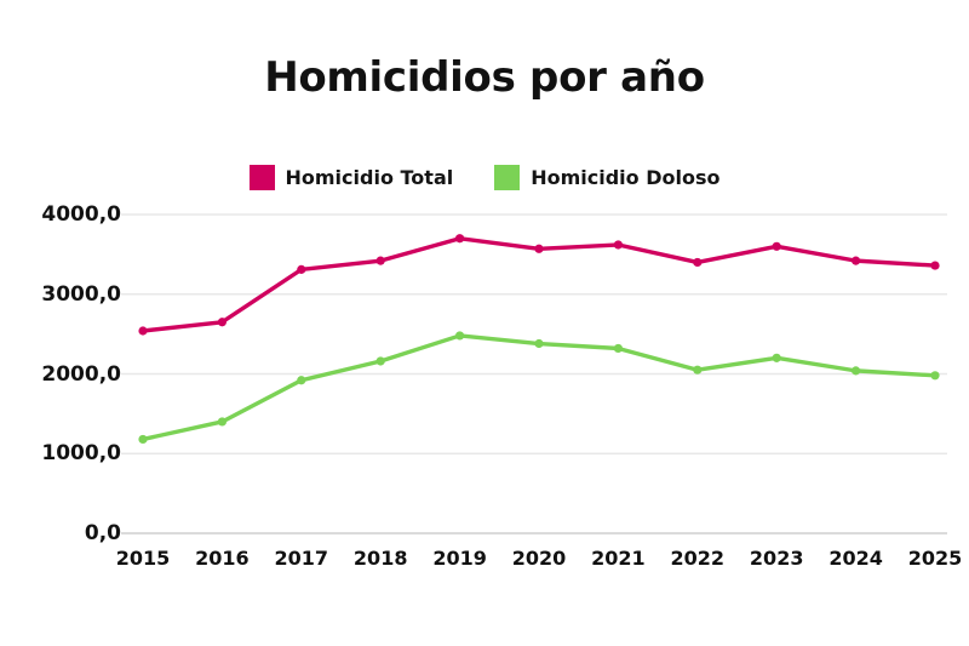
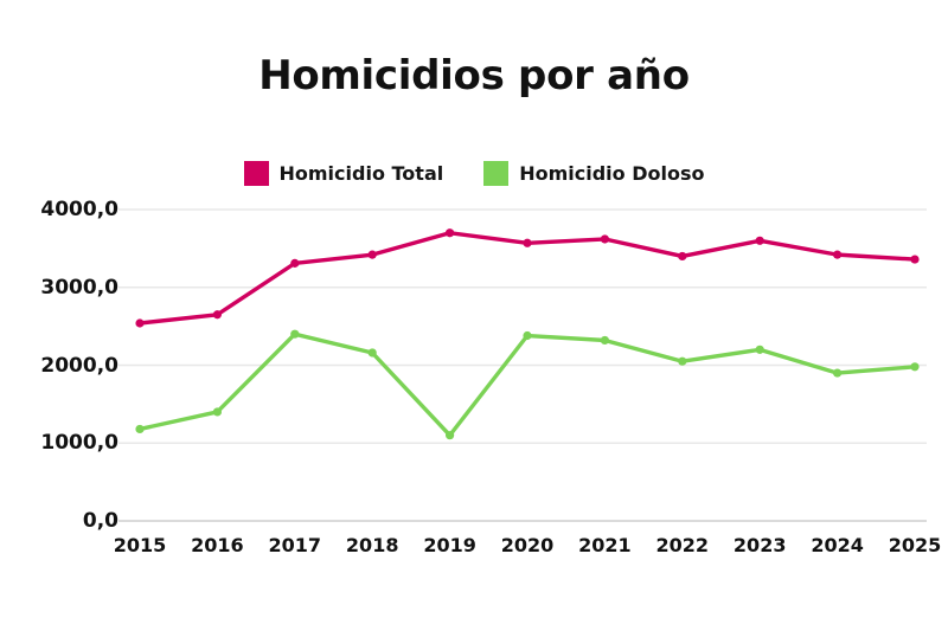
Homicidio Doloso/2017: 1900 -> 2400
Homicidio Doloso/2019: 2500 -> 1100
Homicidio Doloso/2024: 2000 -> 1900
